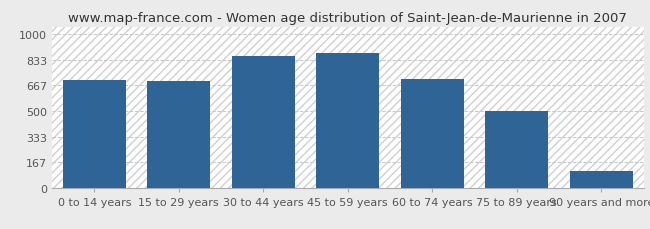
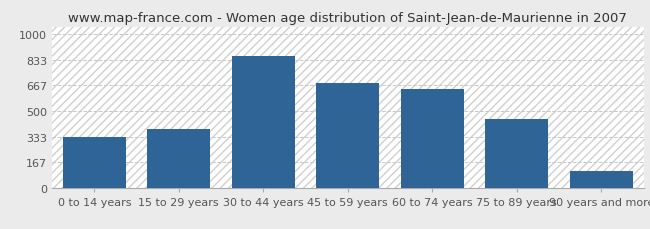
0 to 14 years: 700 -> 330
15 to 29 years: 700 -> 380
45 to 59 years: 880 -> 680
60 to 74 years: 710 -> 640
75 to 89 years: 500 -> 450
